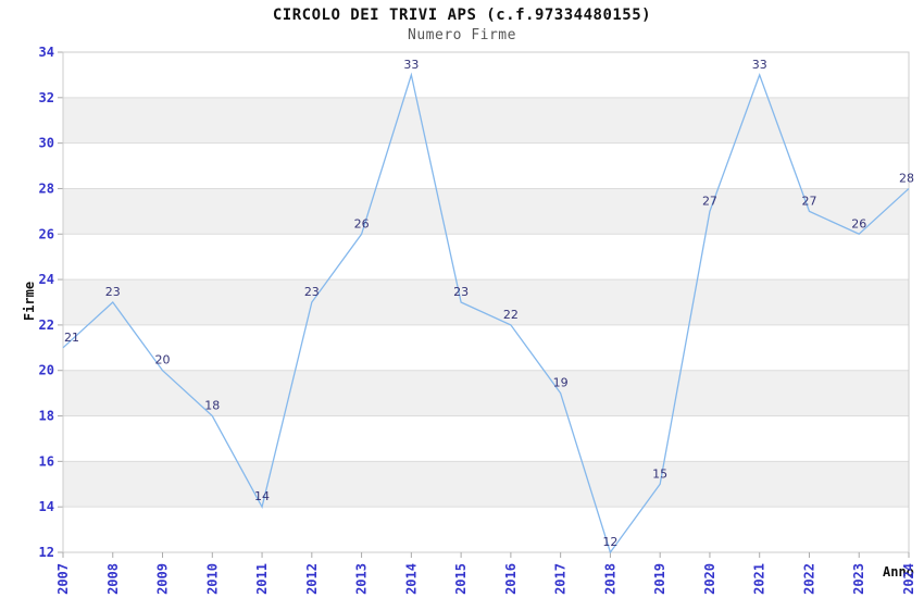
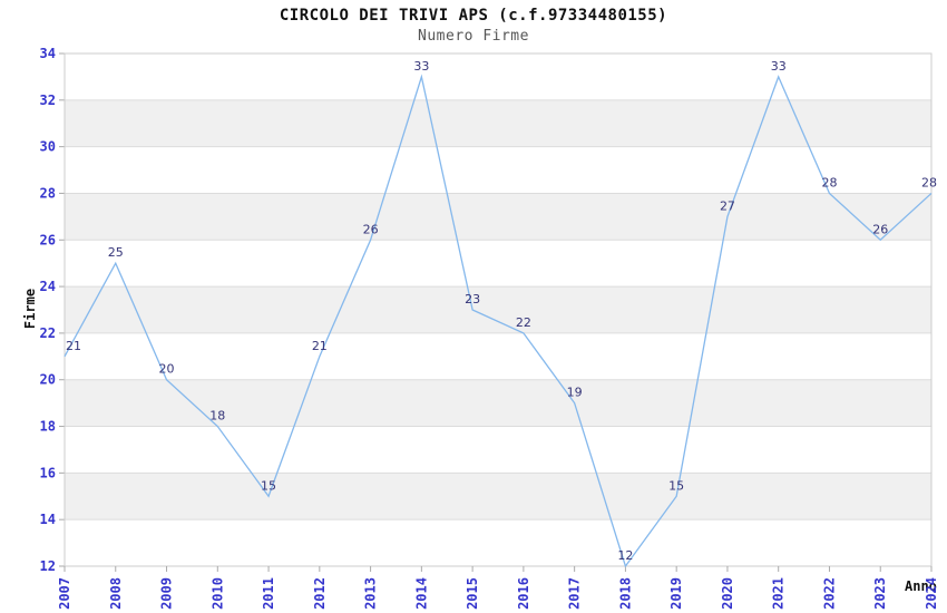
2008: 23 -> 25
2011: 14 -> 15
2012: 23 -> 21
2022: 27 -> 28
